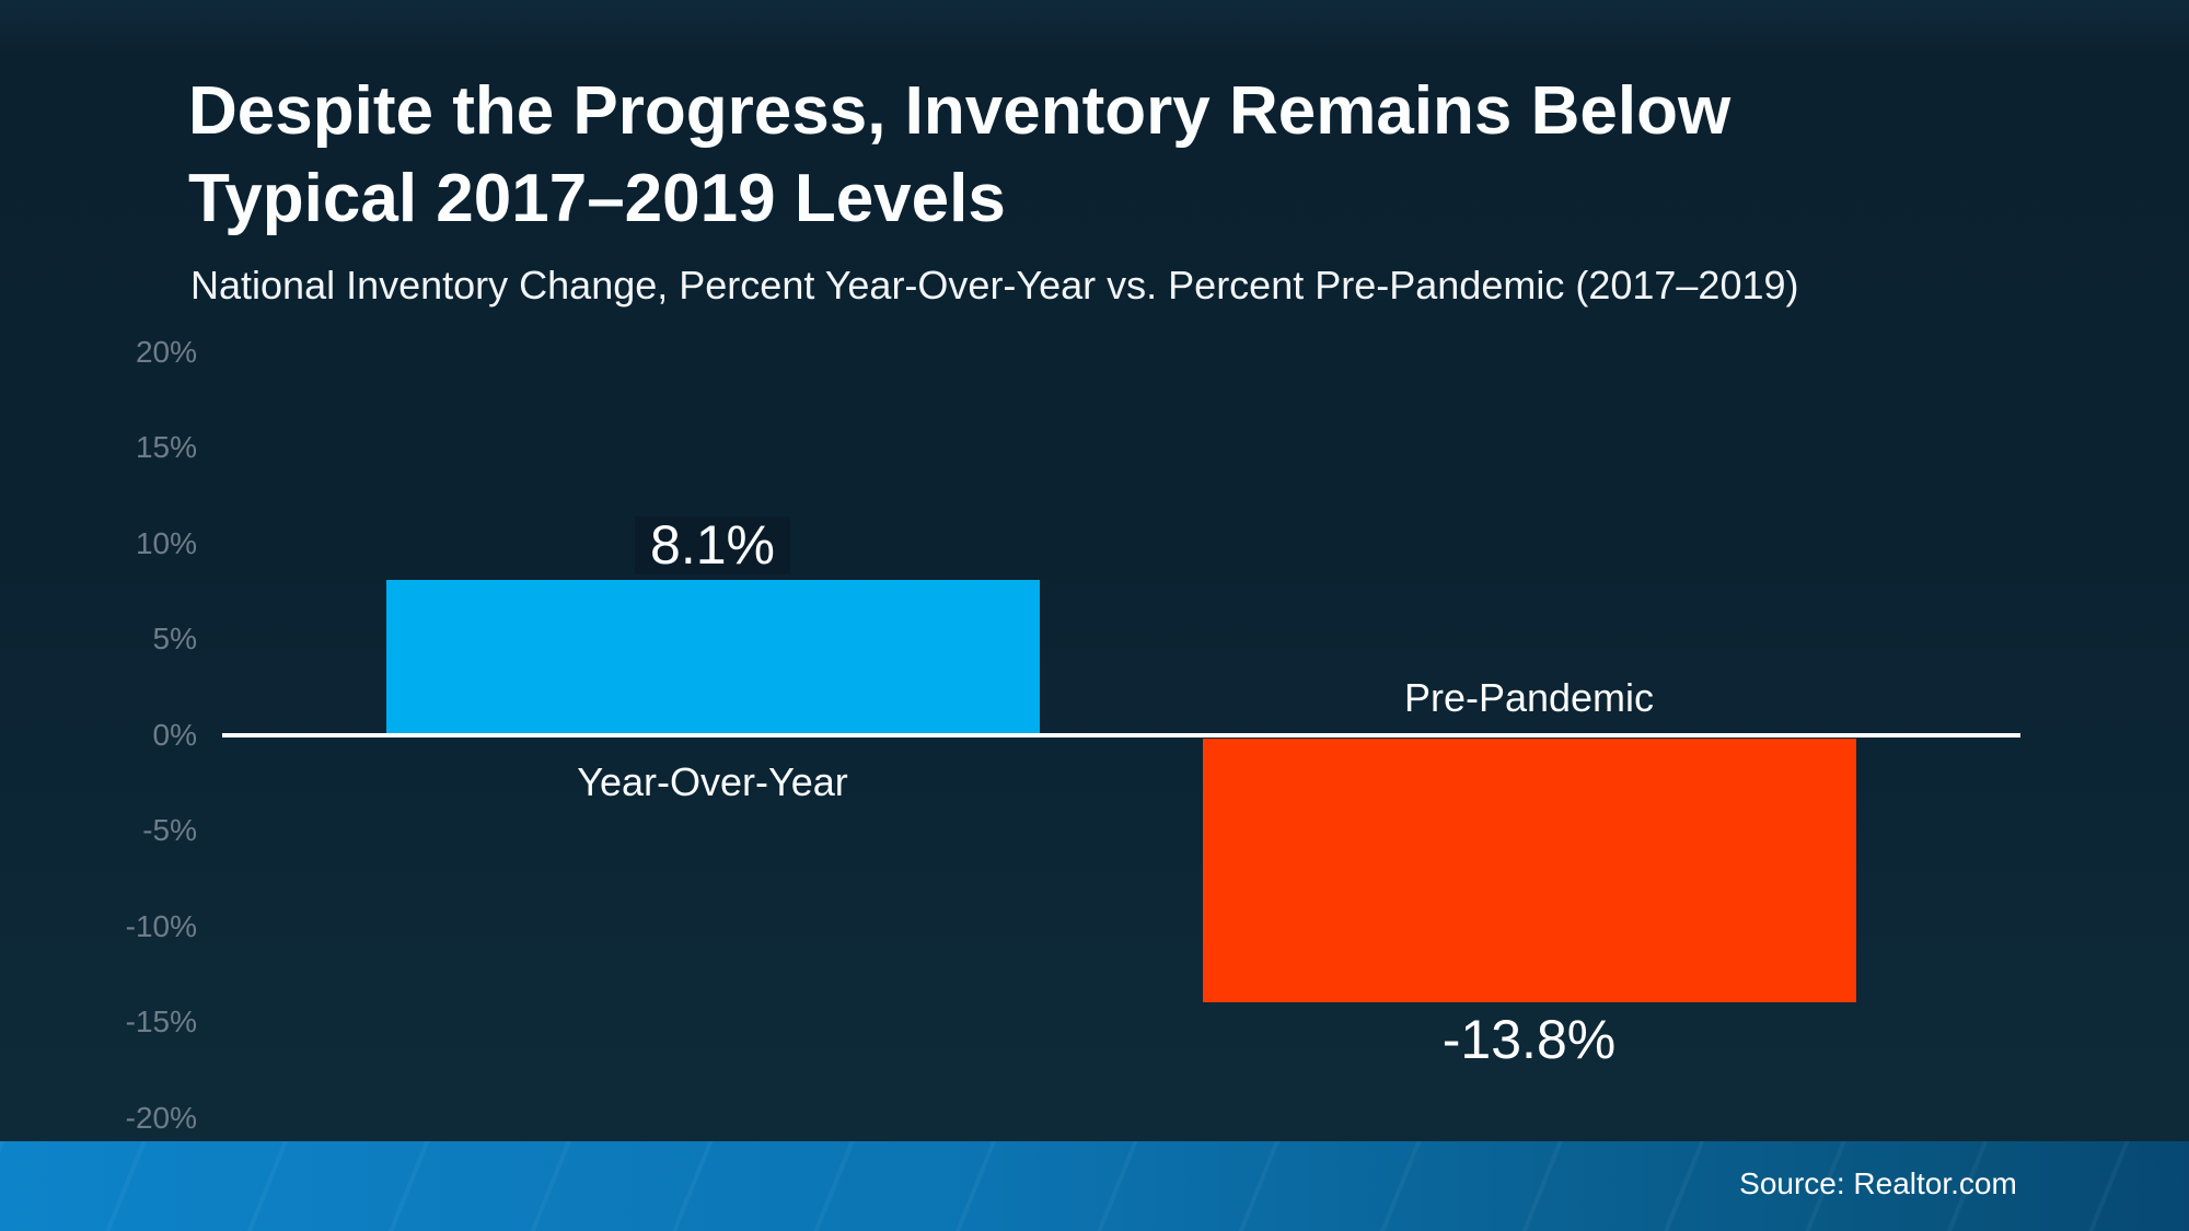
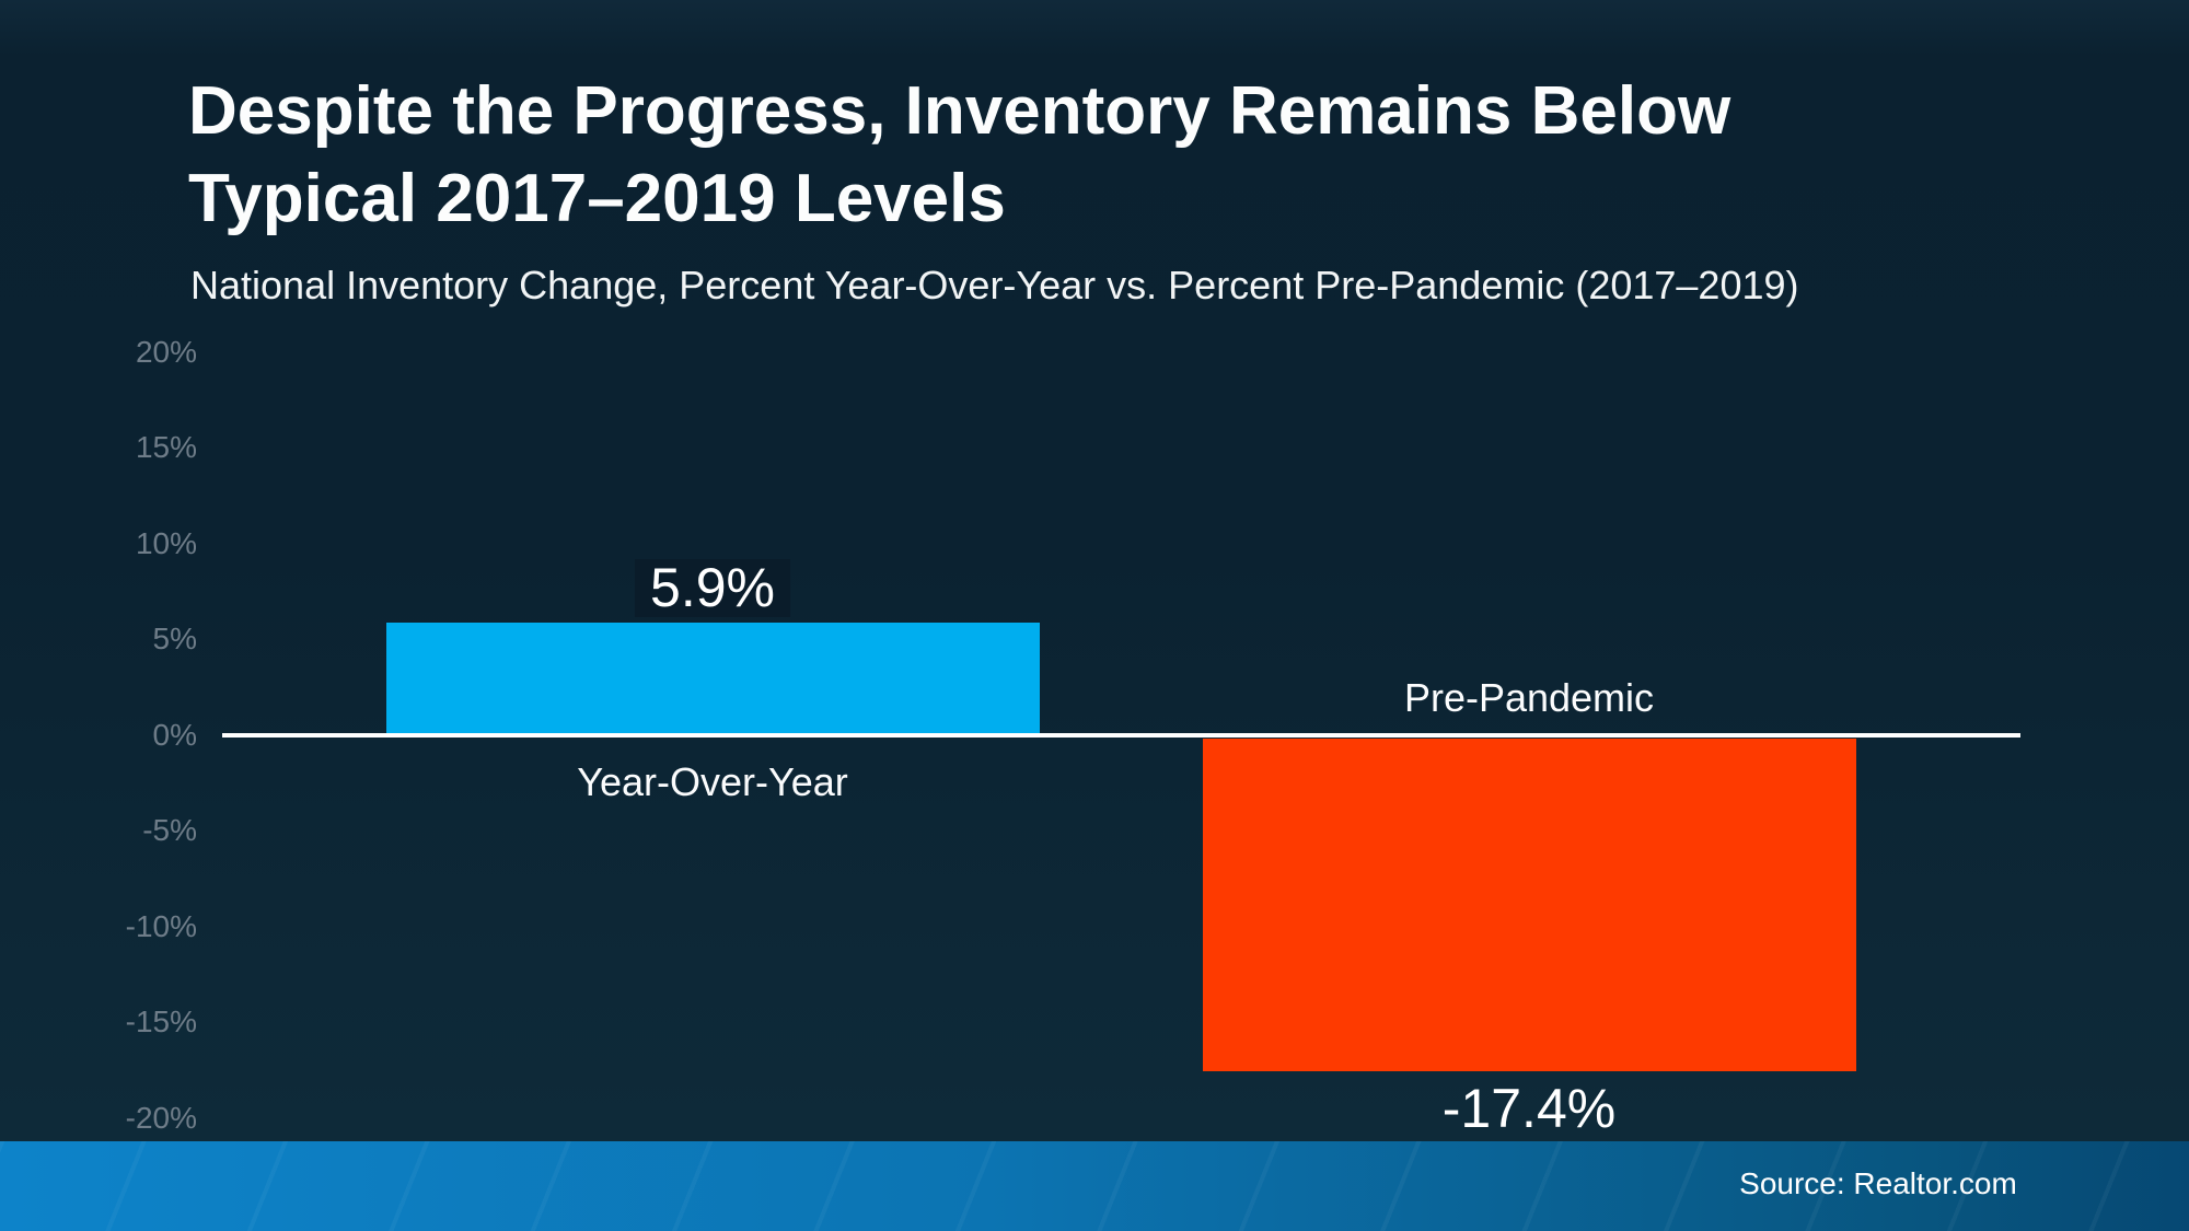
Year-Over-Year: 8.1% -> 5.9%
Pre-Pandemic: -13.8% -> -17.4%
